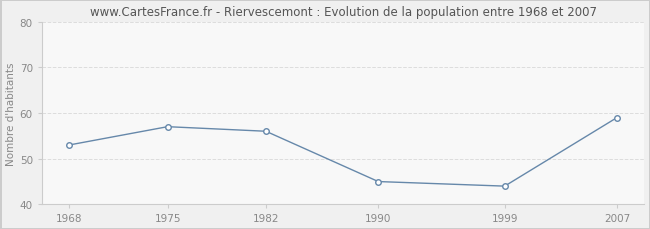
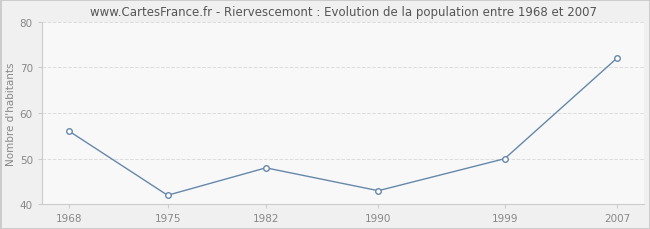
1968: 53 -> 56
1975: 57 -> 42
1982: 56 -> 48
1990: 45 -> 43
1999: 44 -> 50
2007: 59 -> 72
